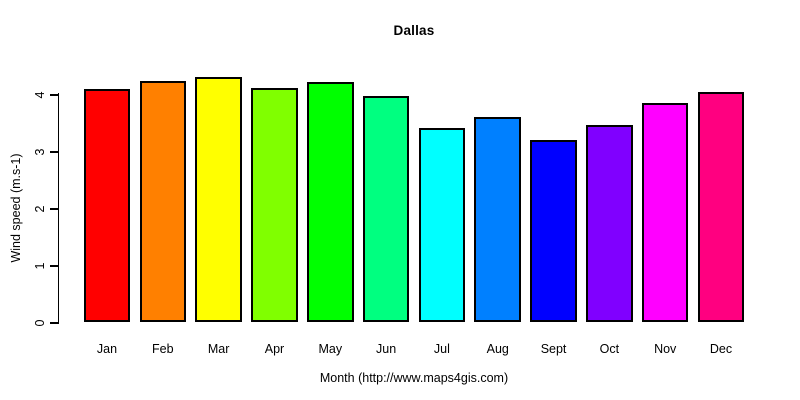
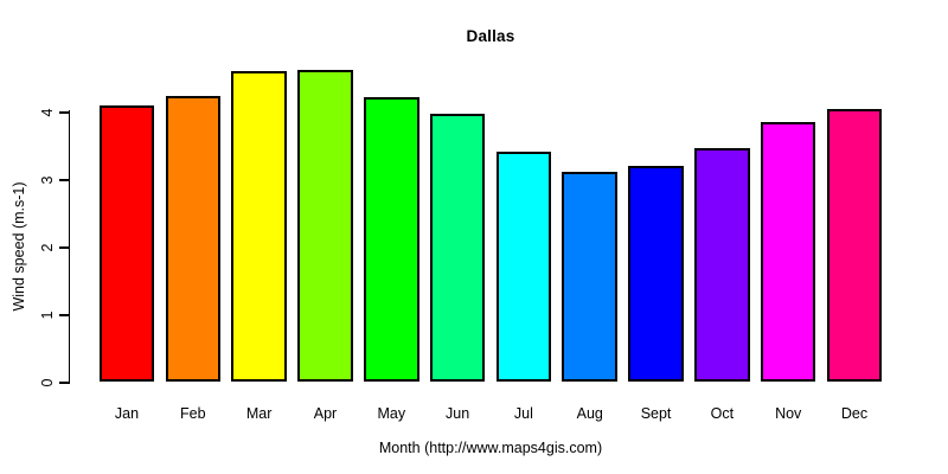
Mar: 4.3 -> 4.6
Apr: 4.1 -> 4.6
Aug: 3.6 -> 3.1
